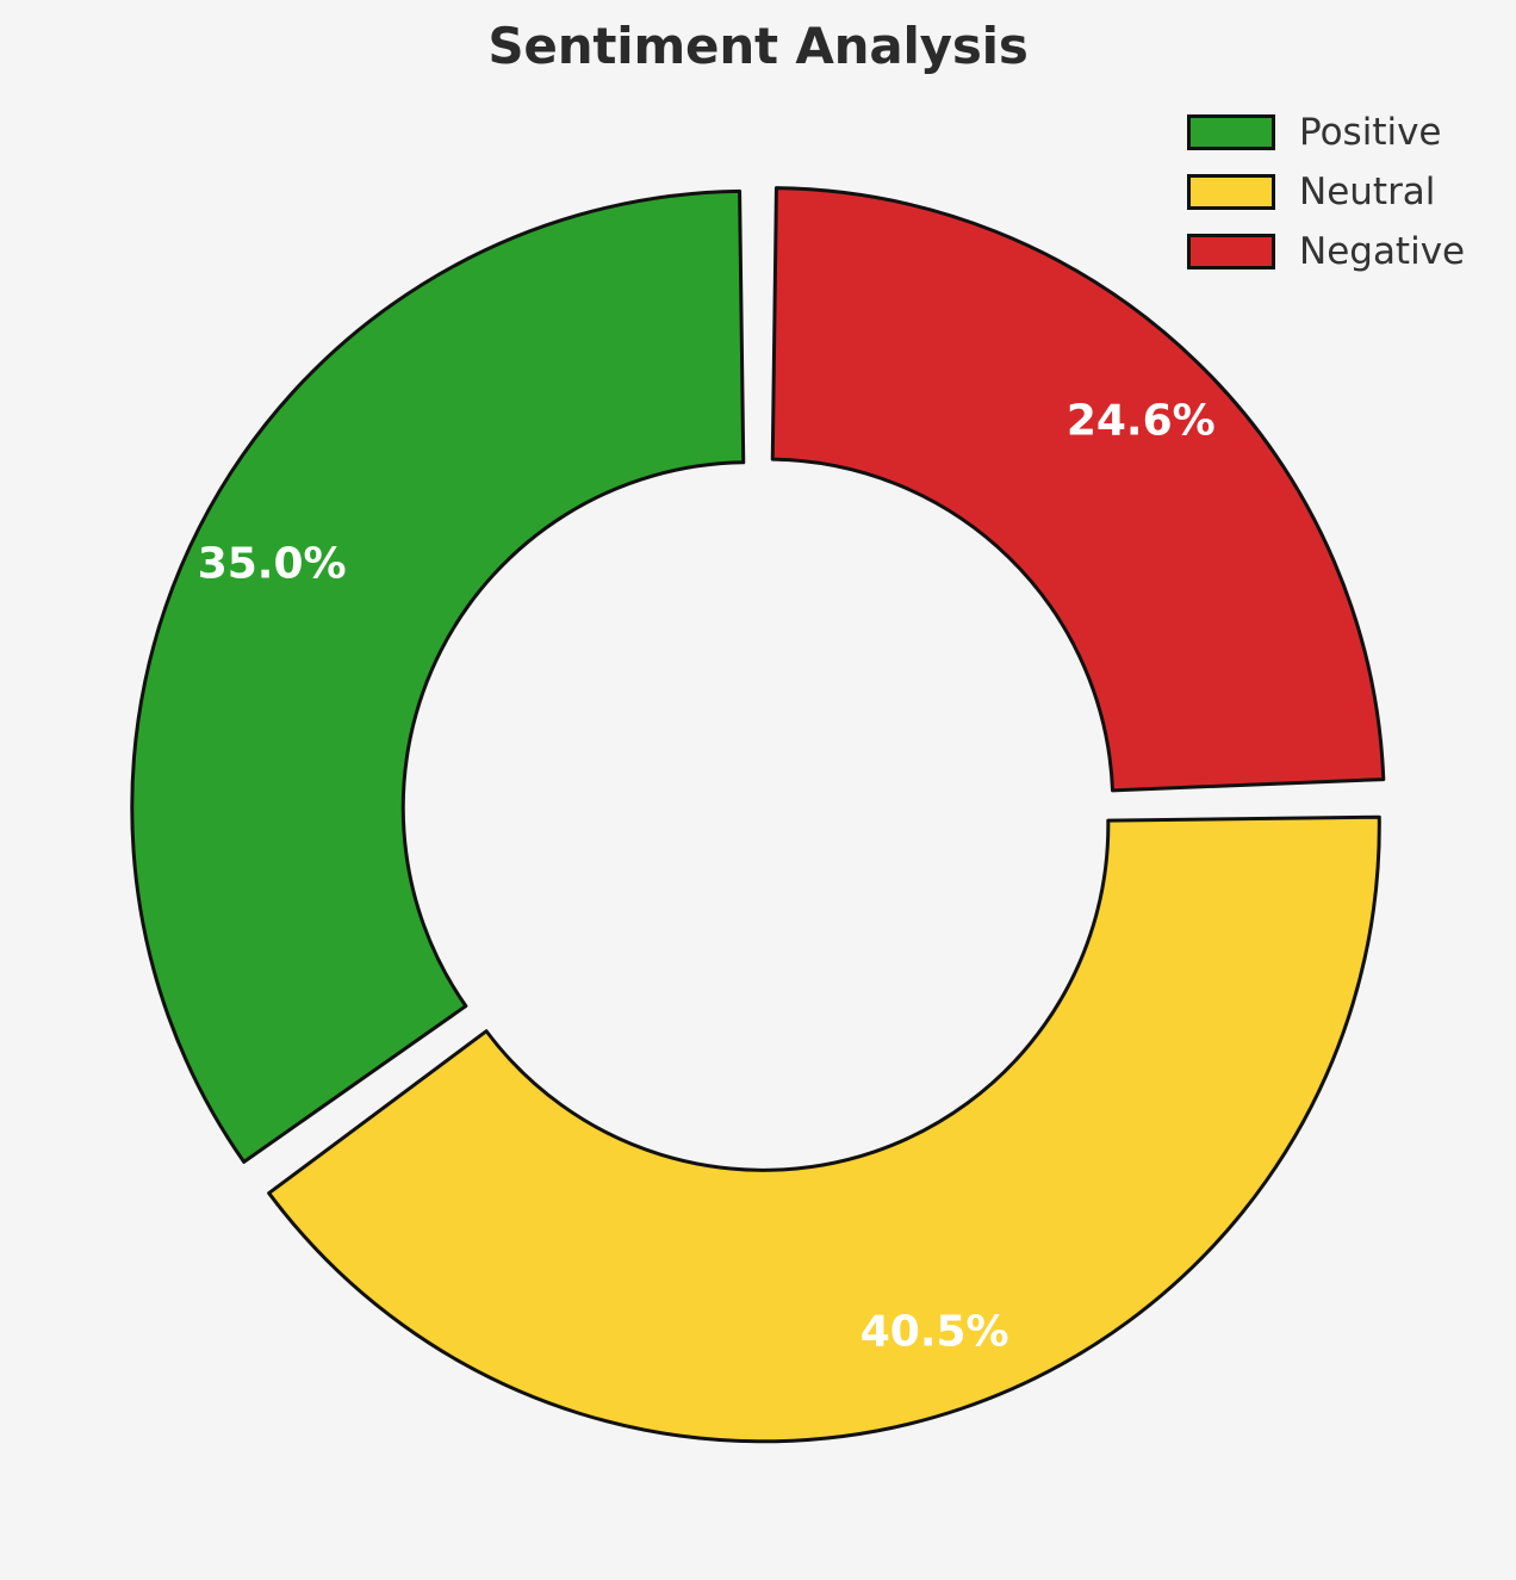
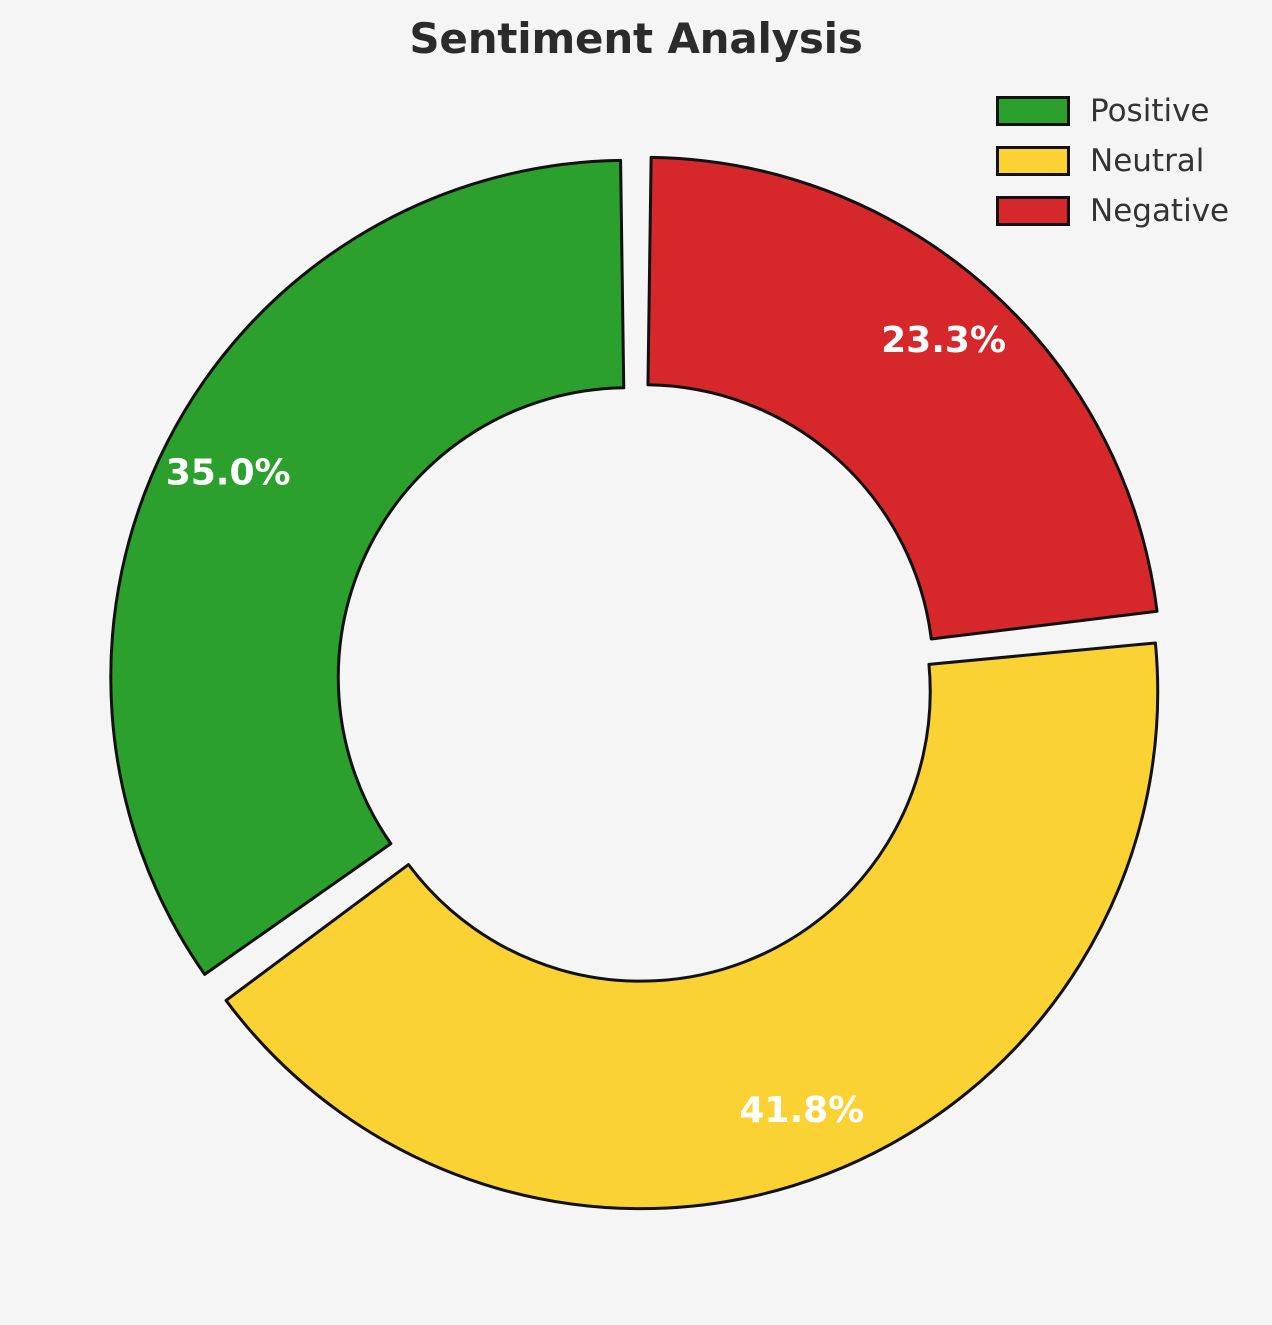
Neutral: 40.5% -> 41.8%
Negative: 24.6% -> 23.3%
